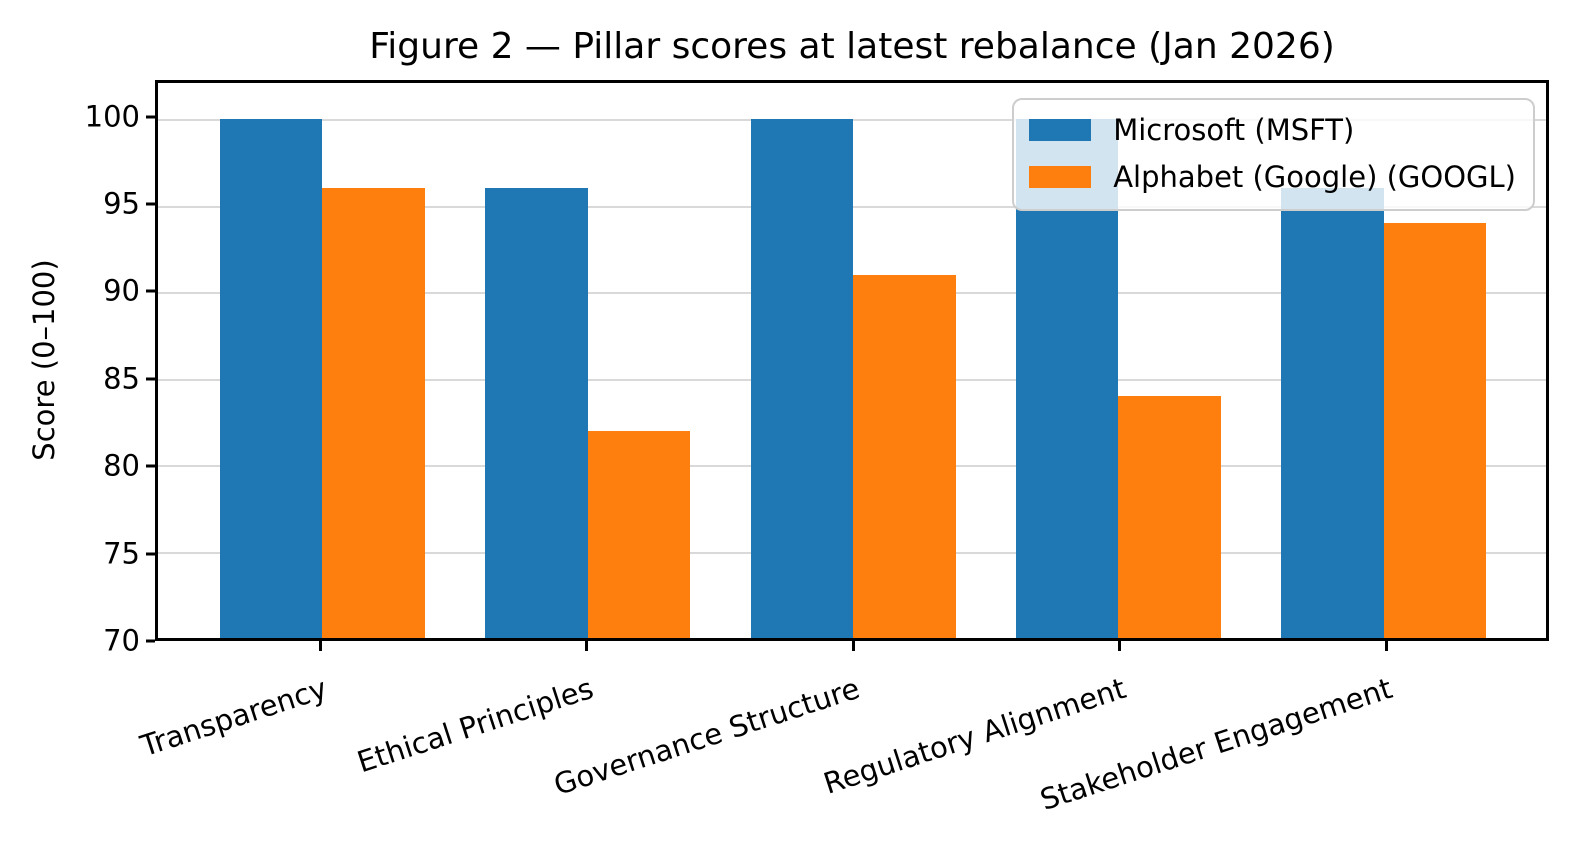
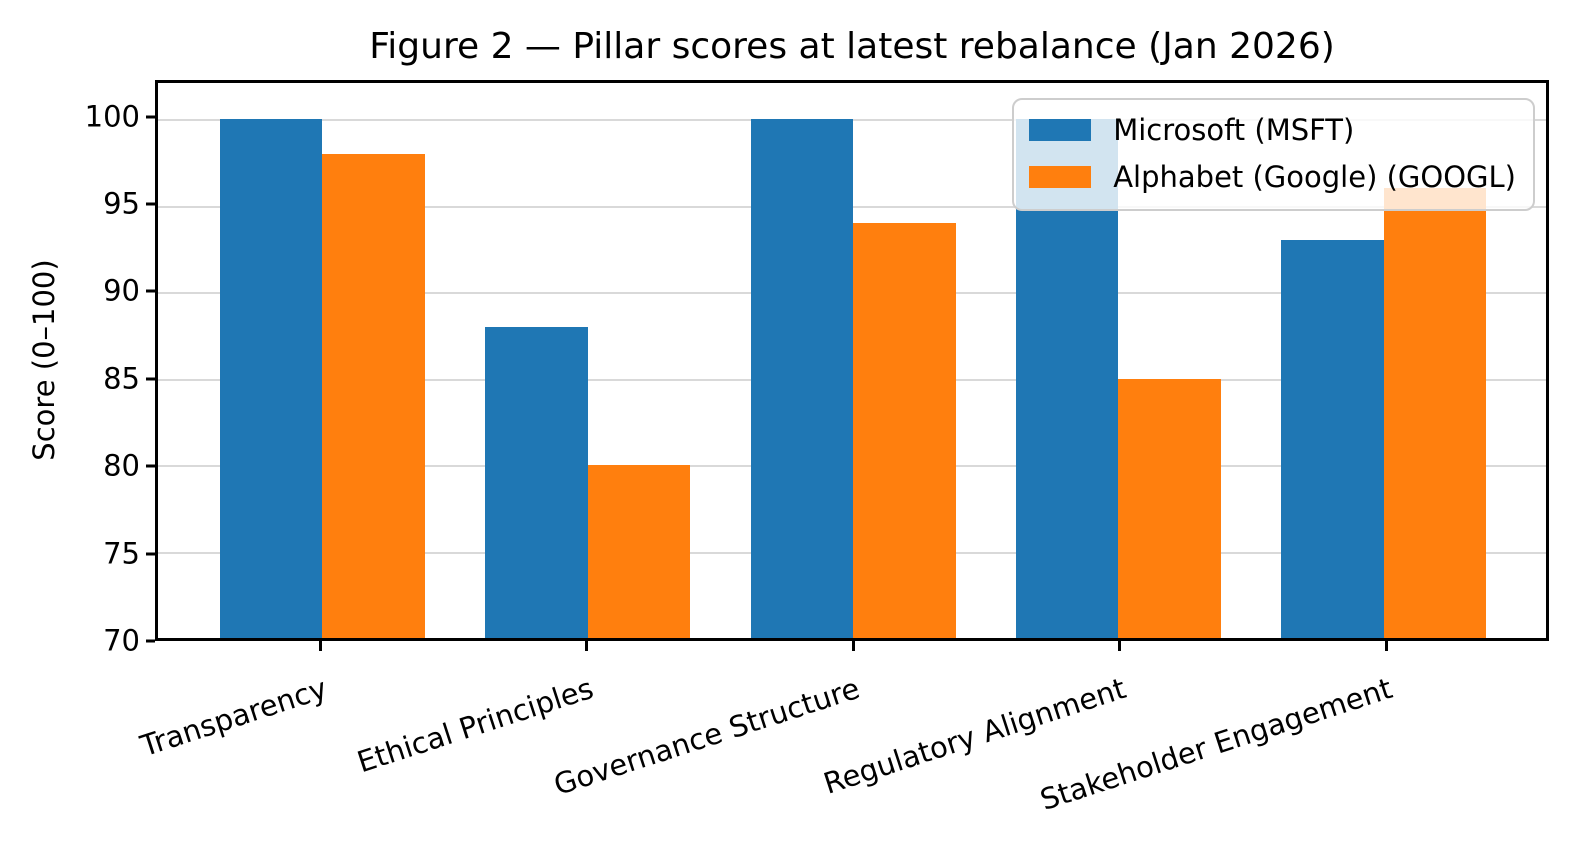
Alphabet (Google) (GOOGL)/Transparency: 96 -> 98
Microsoft (MSFT)/Ethical Principles: 96 -> 88
Alphabet (Google) (GOOGL)/Ethical Principles: 82 -> 80
Alphabet (Google) (GOOGL)/Governance Structure: 91 -> 94
Alphabet (Google) (GOOGL)/Regulatory Alignment: 84 -> 85
Microsoft (MSFT)/Stakeholder Engagement: 96 -> 93
Alphabet (Google) (GOOGL)/Stakeholder Engagement: 94 -> 96
